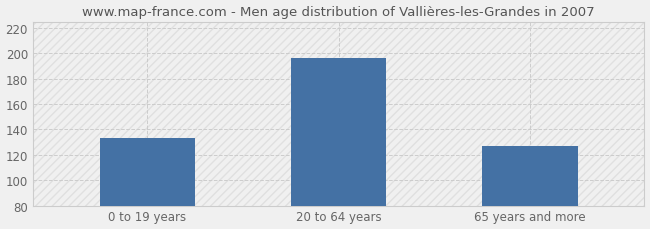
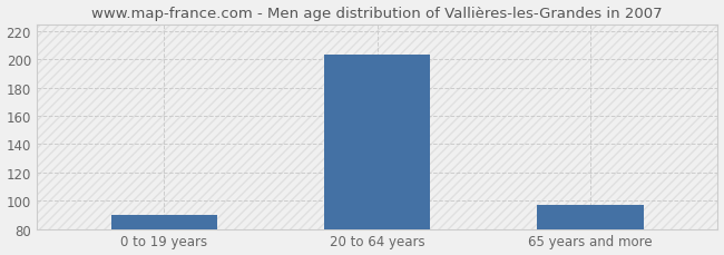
0 to 19 years: 133 -> 90
20 to 64 years: 196 -> 203
65 years and more: 127 -> 97
